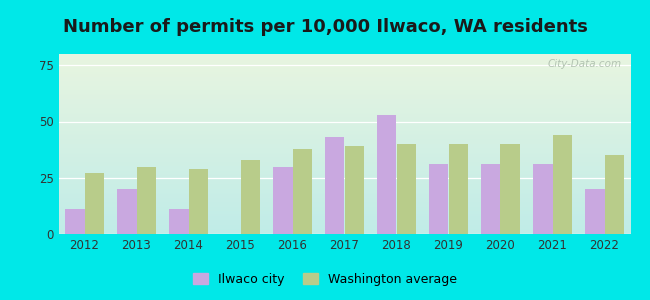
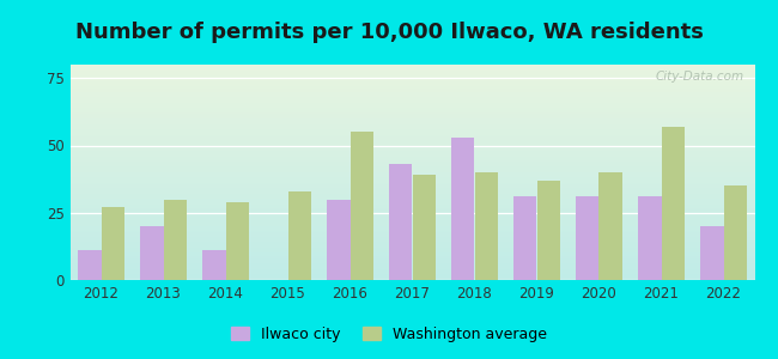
Washington average/2016: 38 -> 55
Washington average/2019: 40 -> 37
Washington average/2021: 44 -> 57
